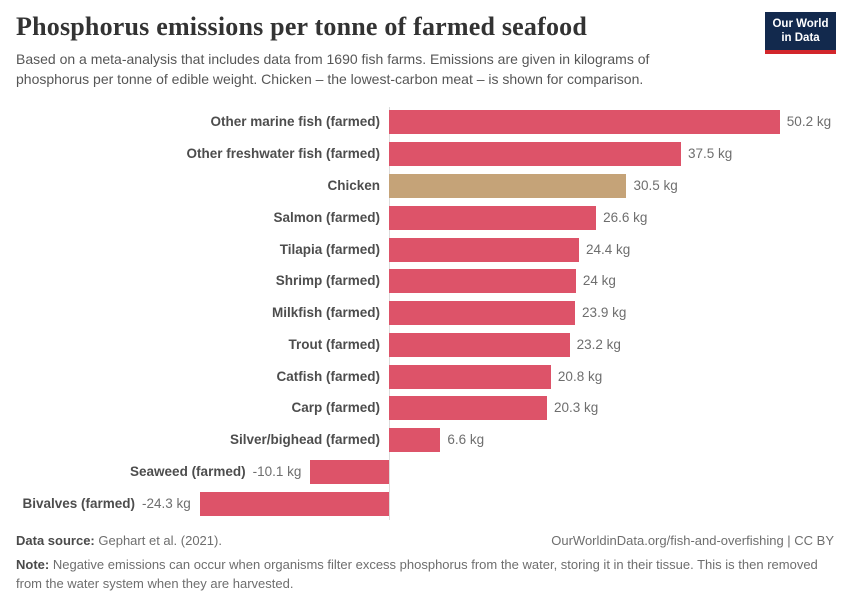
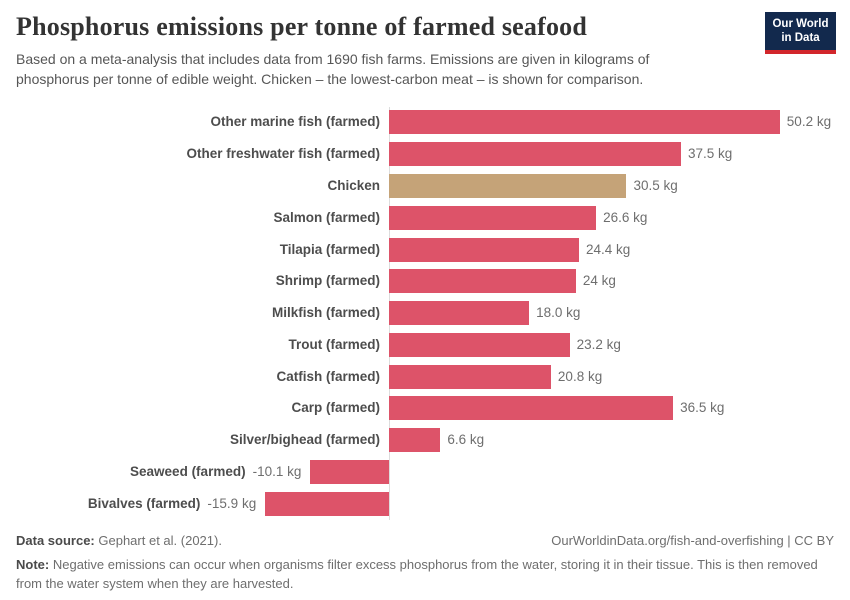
Milkfish (farmed): 23.9 -> 18.0
Carp (farmed): 20.3 -> 36.5
Bivalves (farmed): -24.3 -> -15.9
